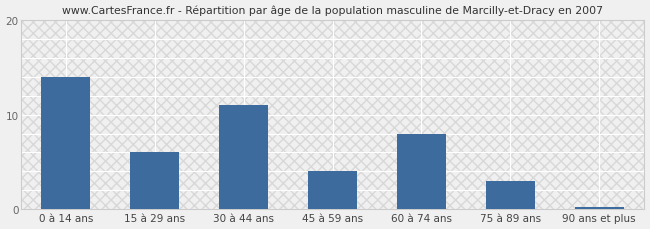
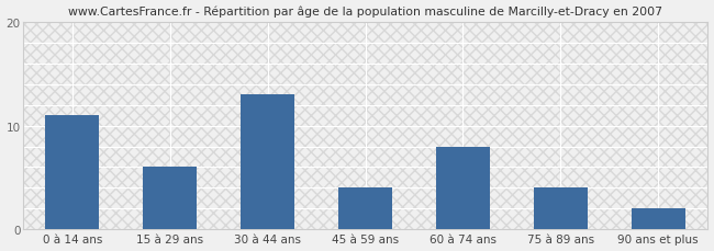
0 à 14 ans: 14.0 -> 11.0
30 à 44 ans: 11.0 -> 13.0
75 à 89 ans: 3.0 -> 4.0
90 ans et plus: 0.2 -> 2.0
